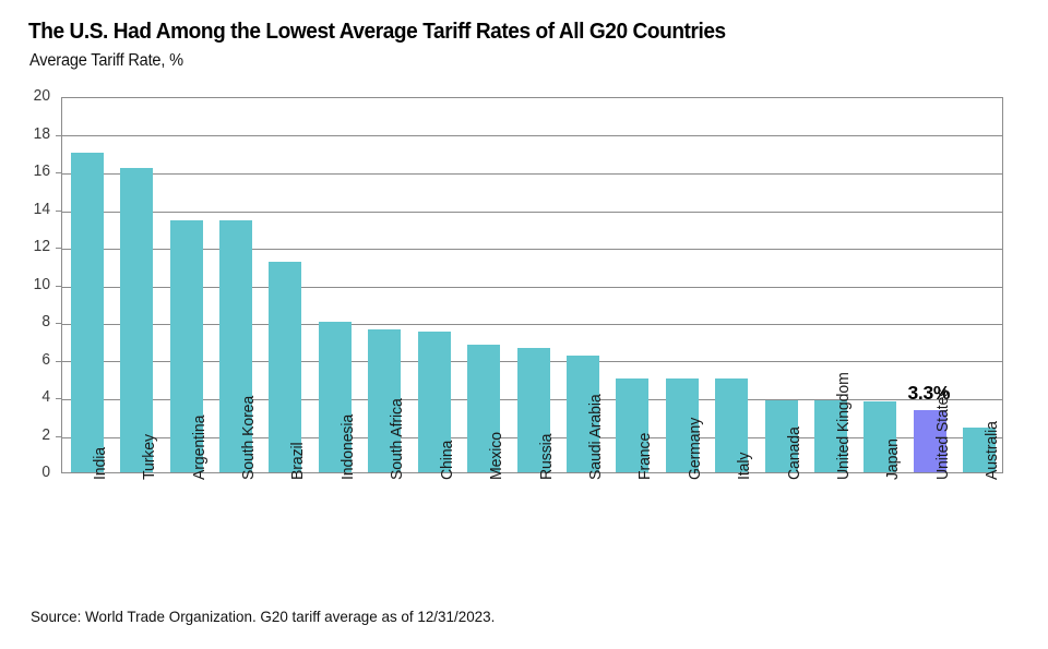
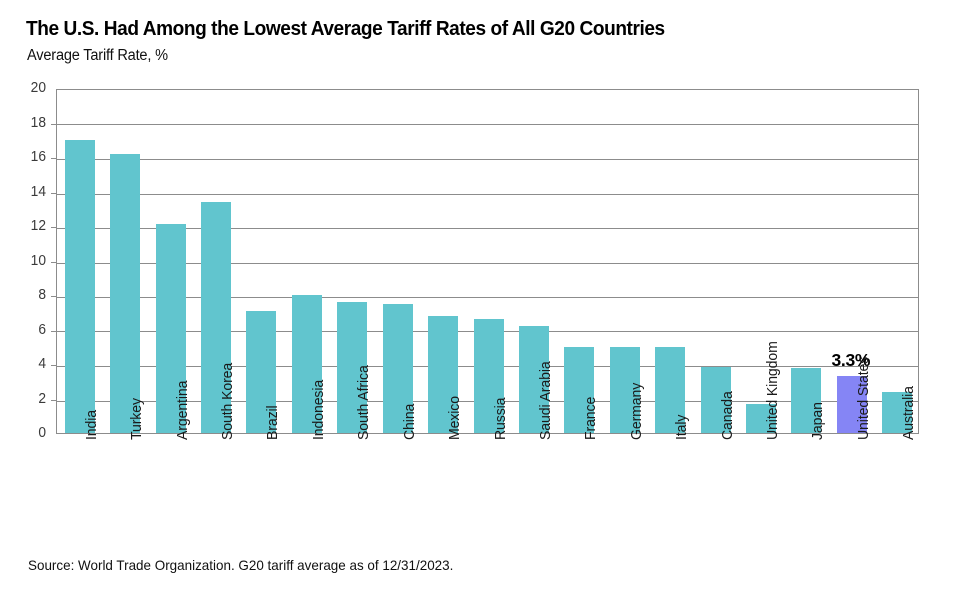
Argentina: 13.4 -> 12.1
Brazil: 11.2 -> 7.1
United Kingdom: 3.8 -> 1.7
